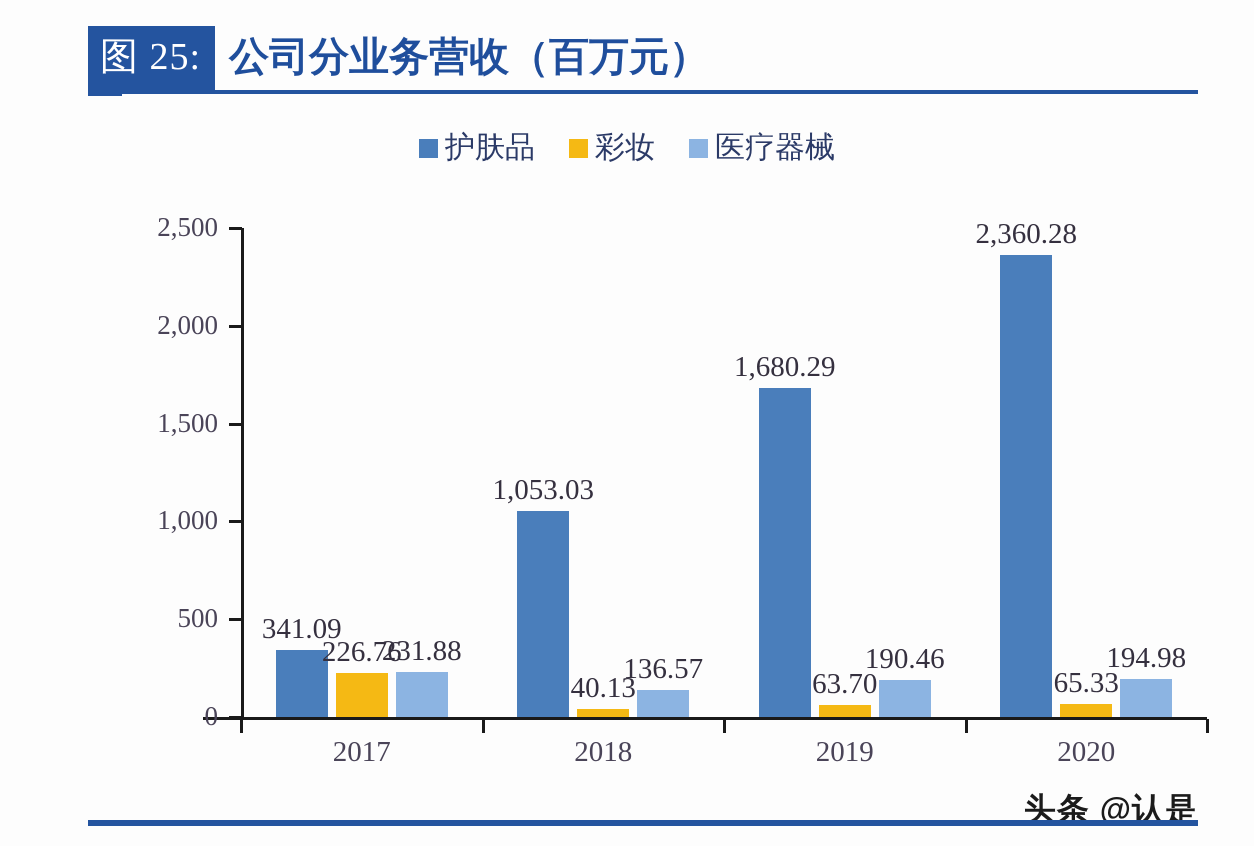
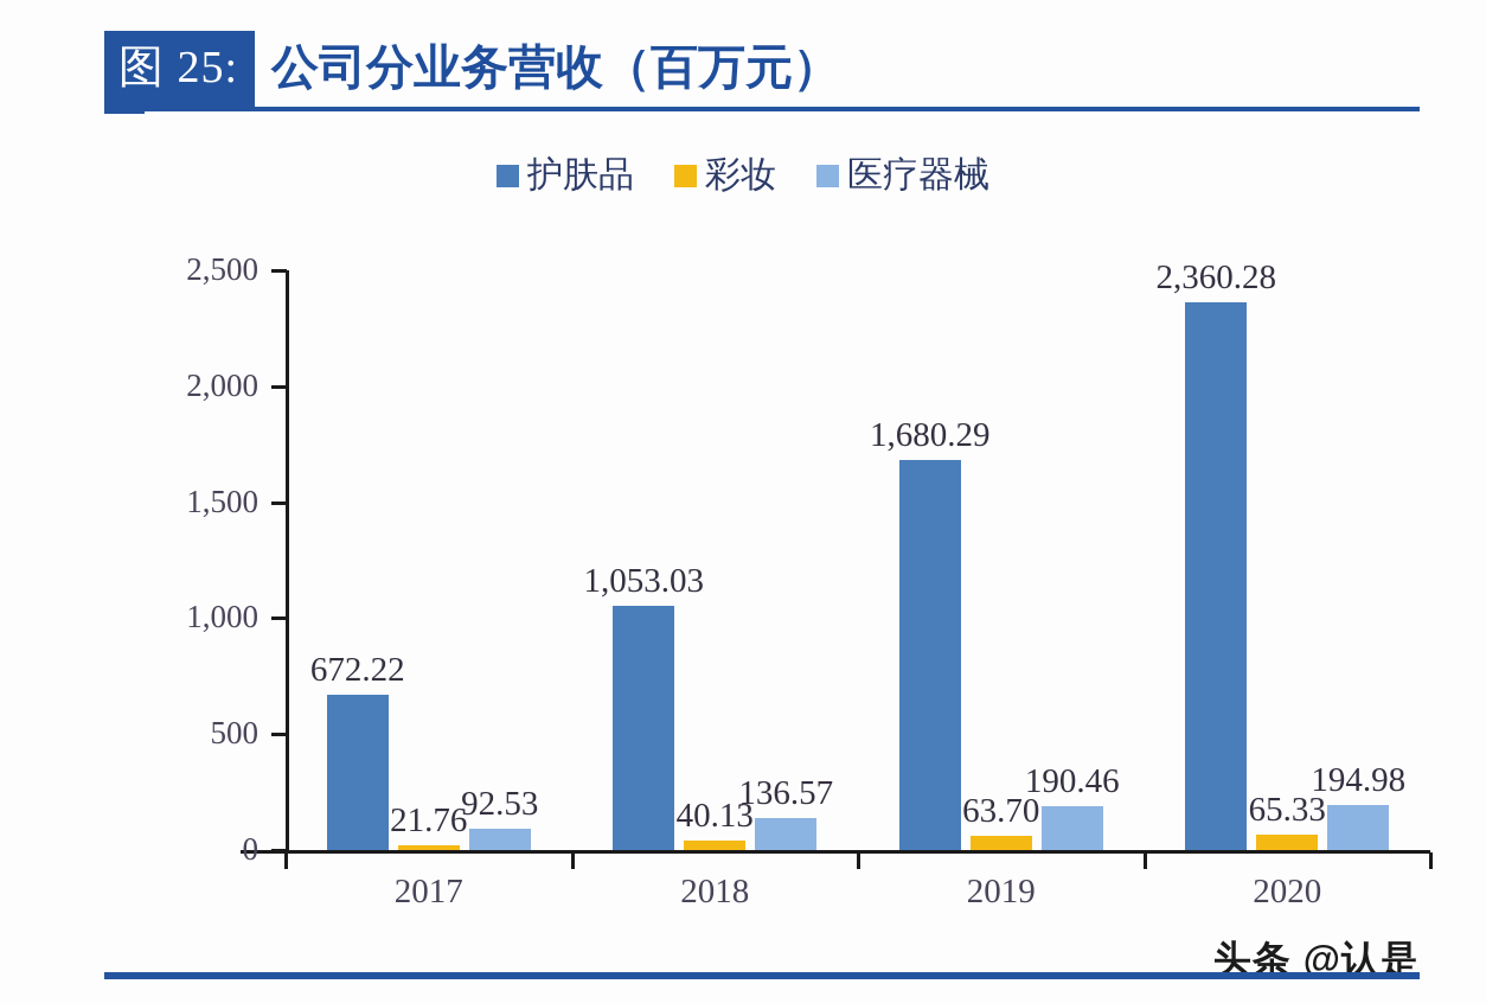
护肤品/2017: 341.09 -> 672.22
彩妆/2017: 226.76 -> 21.76
医疗器械/2017: 231.88 -> 92.53
